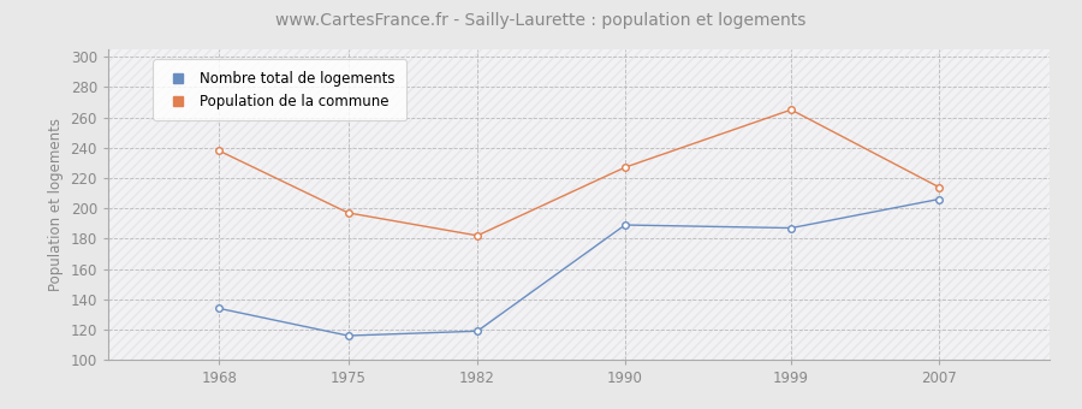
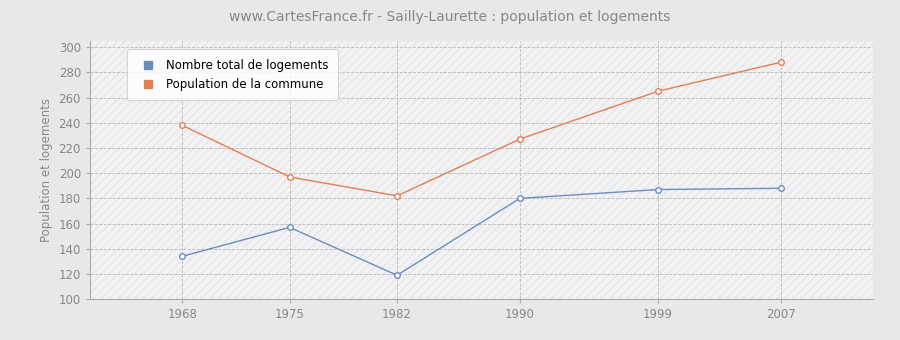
Nombre total de logements/1975: 116 -> 157
Nombre total de logements/1990: 189 -> 180
Nombre total de logements/2007: 206 -> 188
Population de la commune/2007: 214 -> 288
